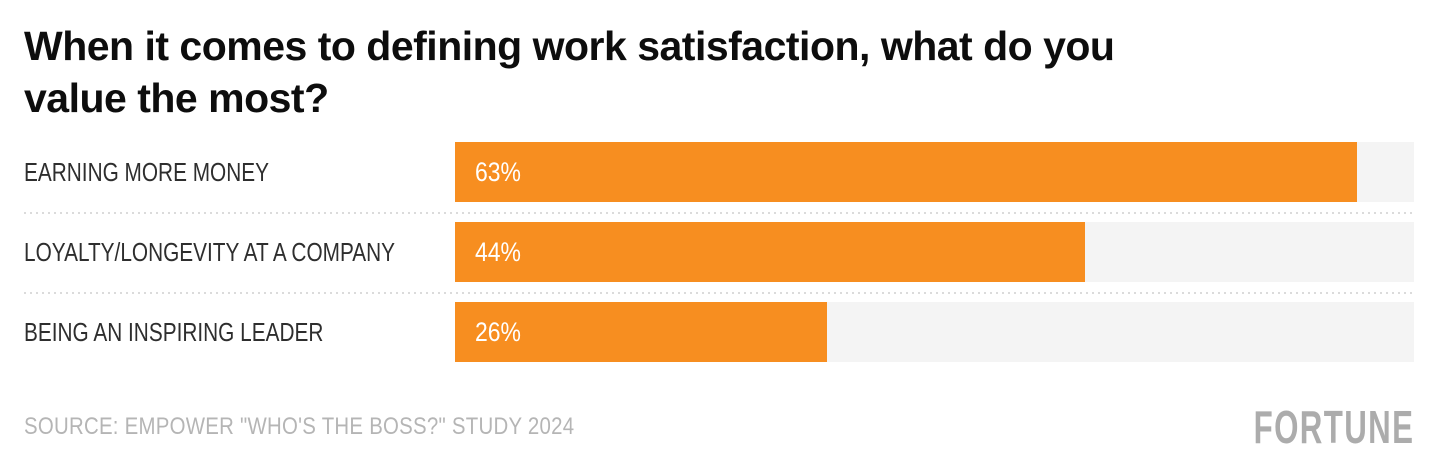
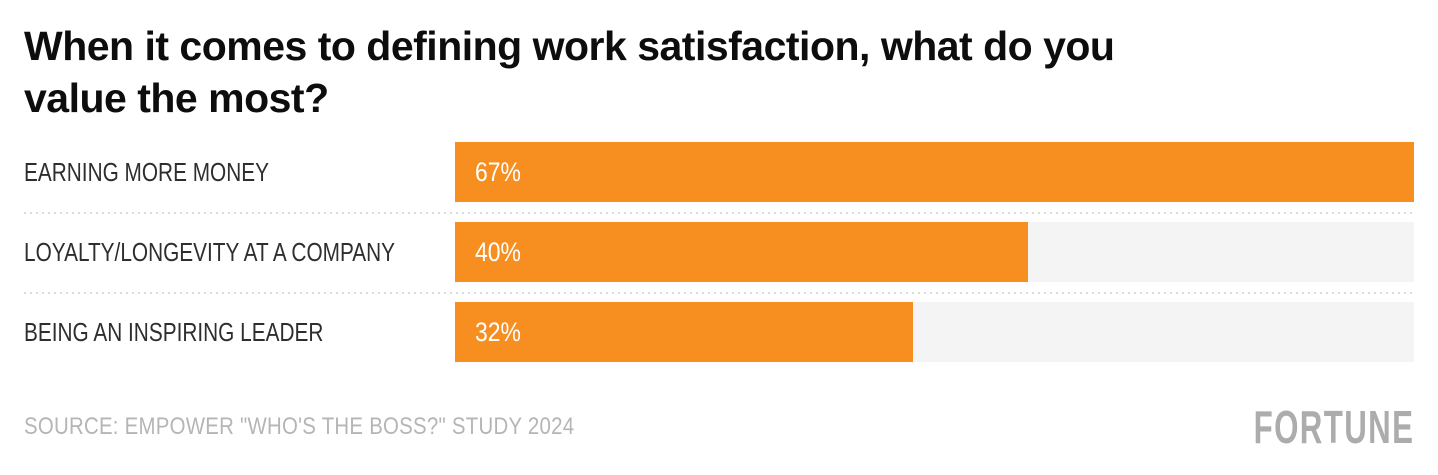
EARNING MORE MONEY: 63% -> 67%
LOYALTY/LONGEVITY AT A COMPANY: 44% -> 40%
BEING AN INSPIRING LEADER: 26% -> 32%
